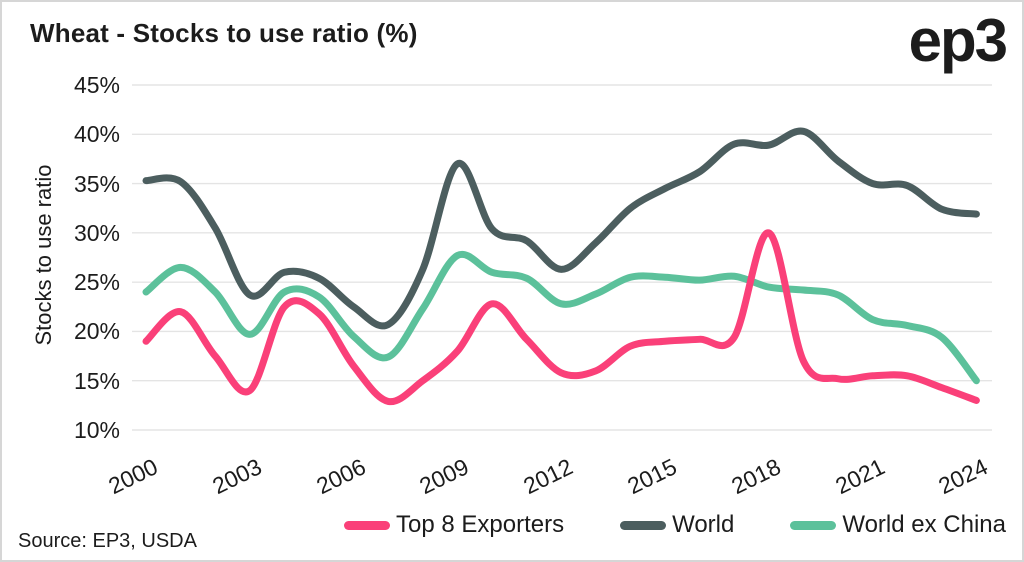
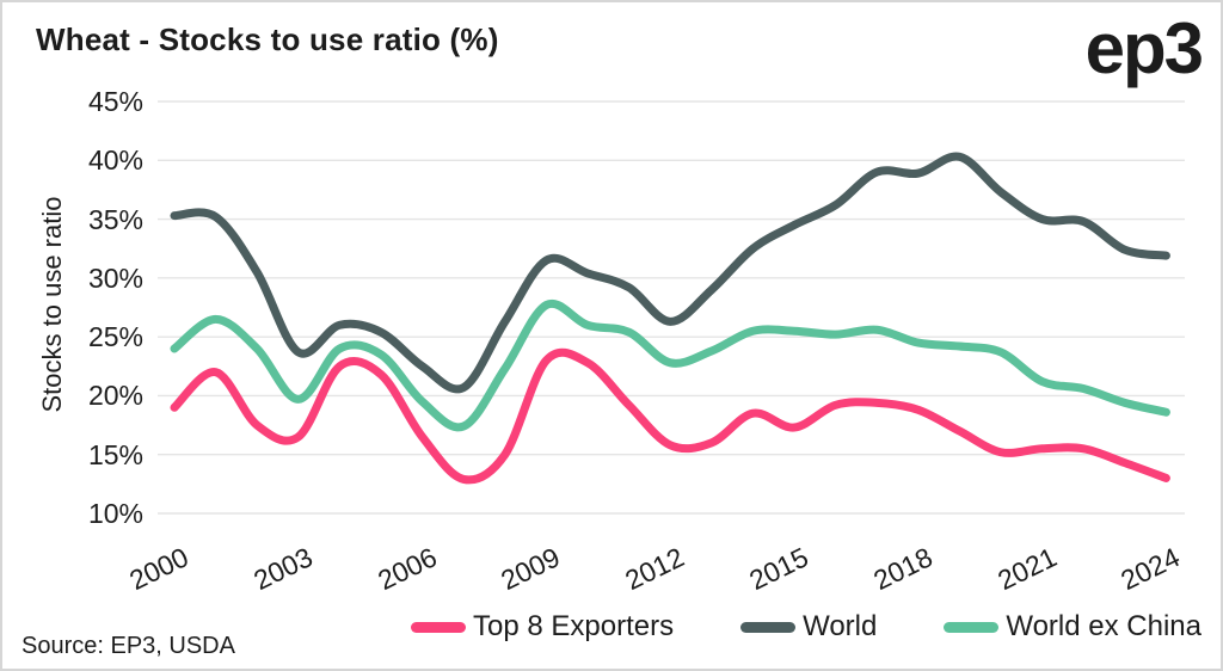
Top 8 Exporters/2003: 14% -> 16%
Top 8 Exporters/2009: 18% -> 23%
World/2009: 37% -> 32%
Top 8 Exporters/2015: 19% -> 17%
Top 8 Exporters/2018: 30% -> 19%
World ex China/2024: 15% -> 19%
